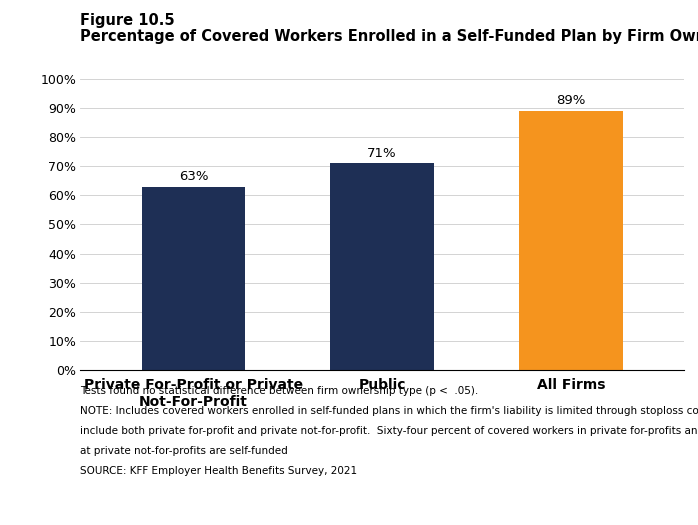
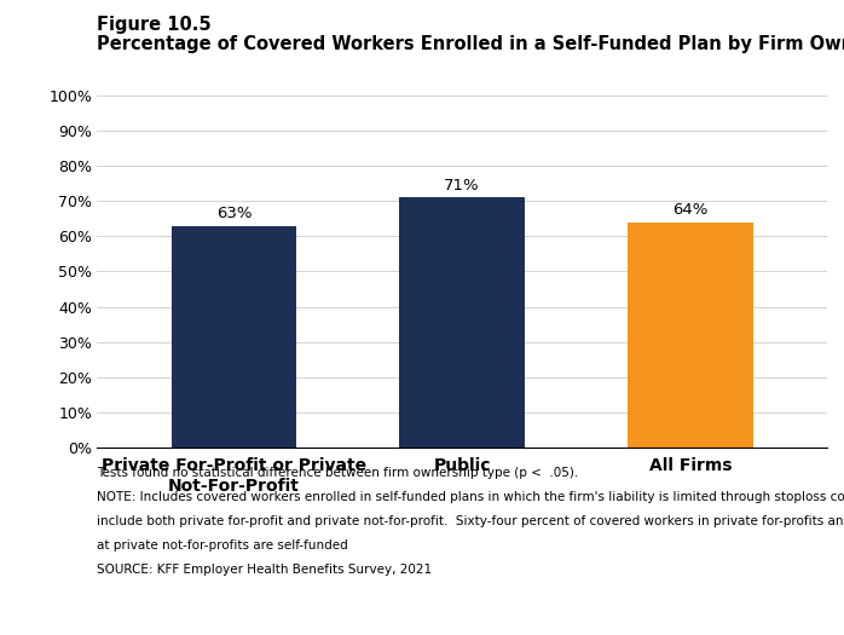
All Firms: 89% -> 64%
